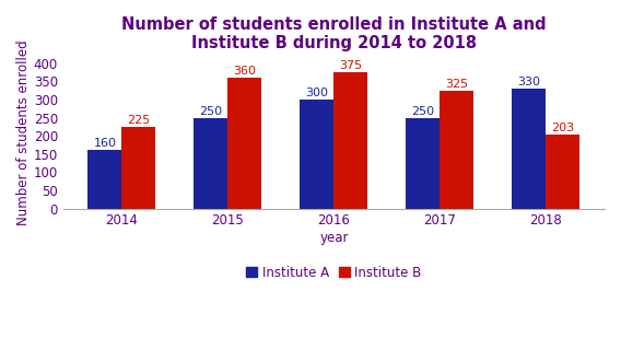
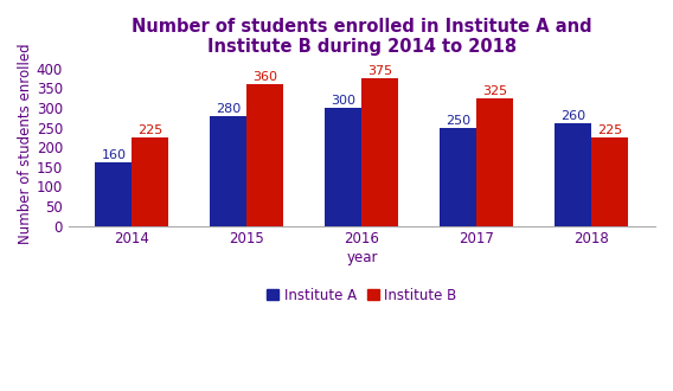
Institute A/2015: 250 -> 280
Institute A/2018: 330 -> 260
Institute B/2018: 203 -> 225
